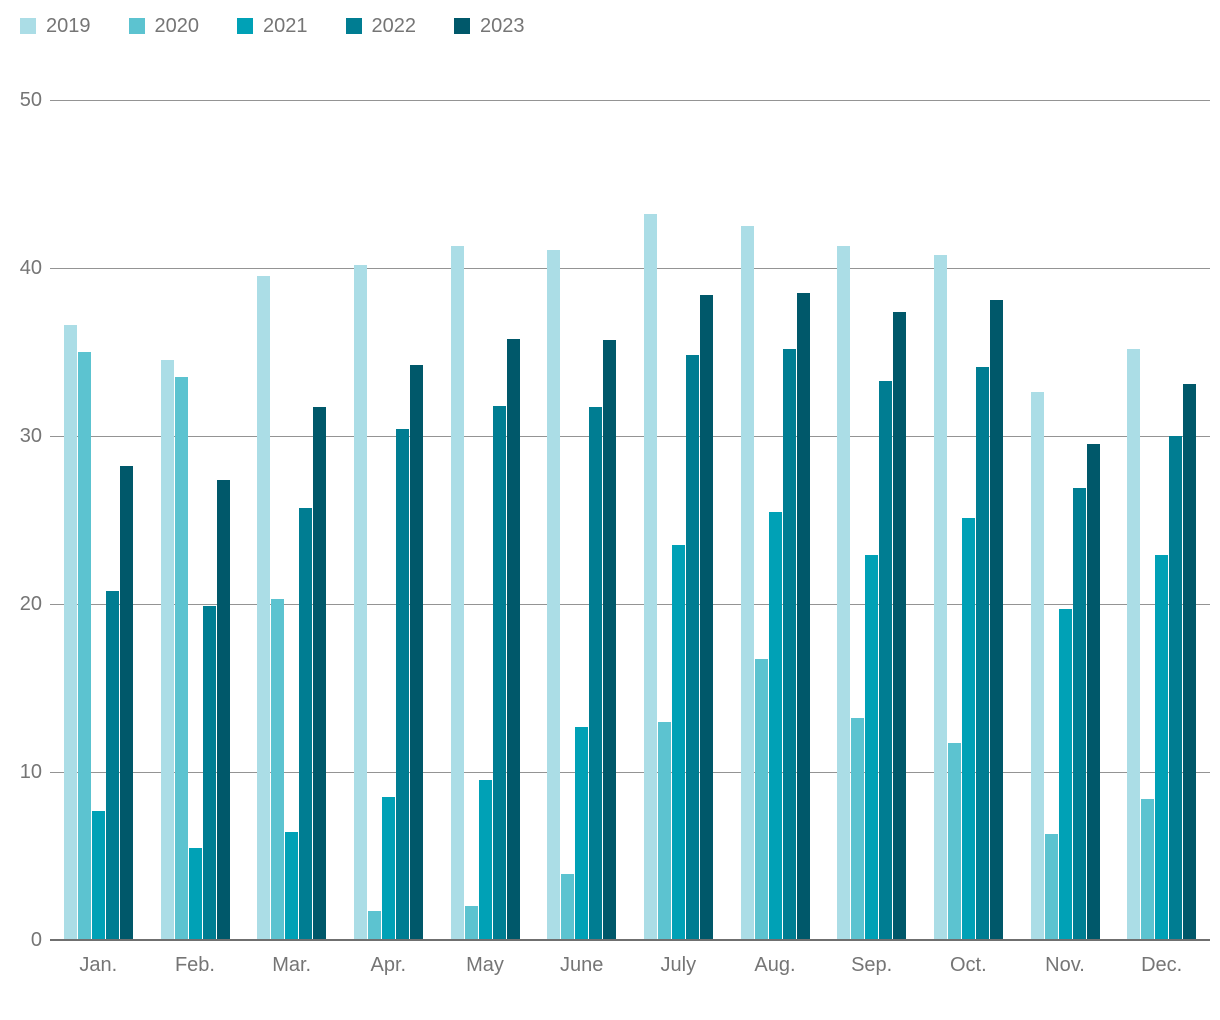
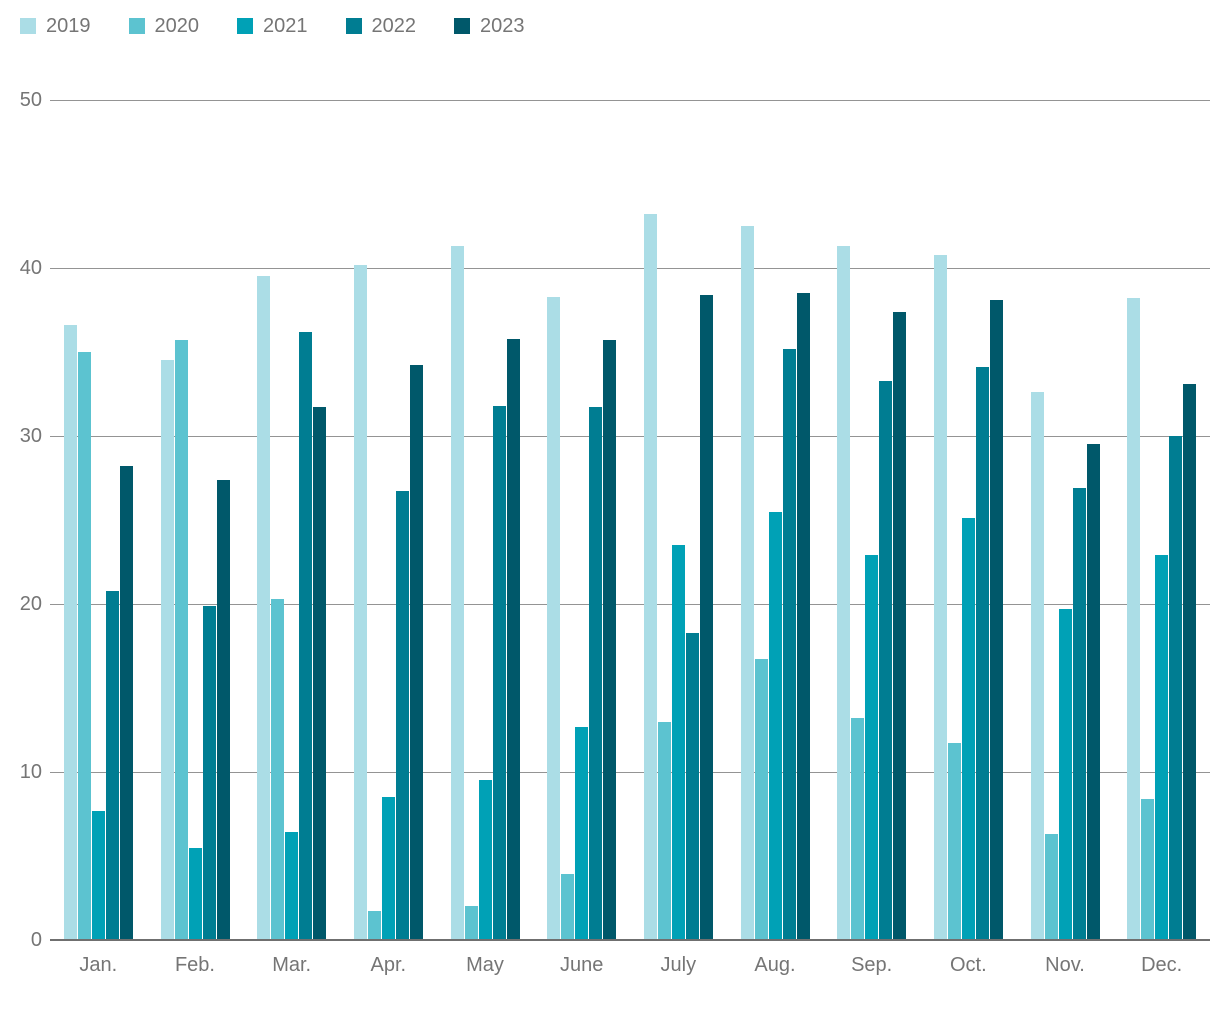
2020/Feb.: 33.5 -> 35.7
2022/Mar.: 25.7 -> 36.2
2022/Apr.: 30.4 -> 26.7
2019/June: 41.1 -> 38.3
2022/July: 34.8 -> 18.3
2019/Dec.: 35.2 -> 38.2
